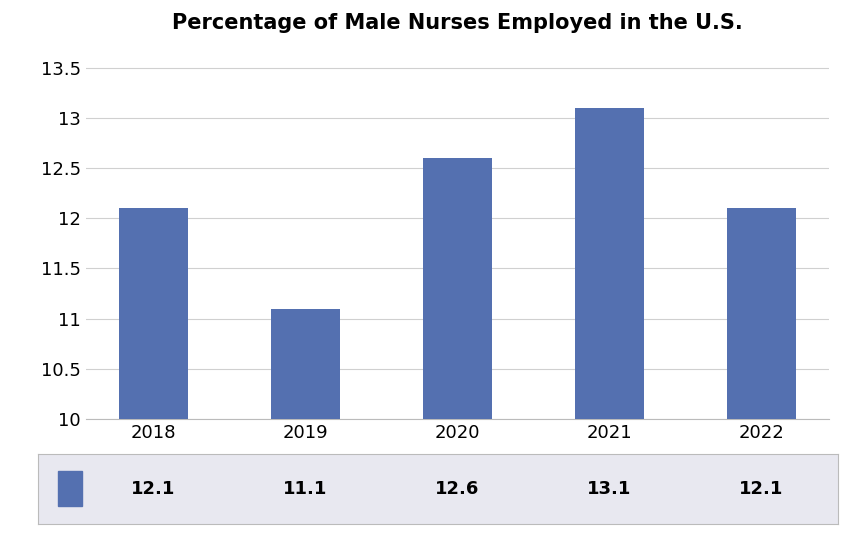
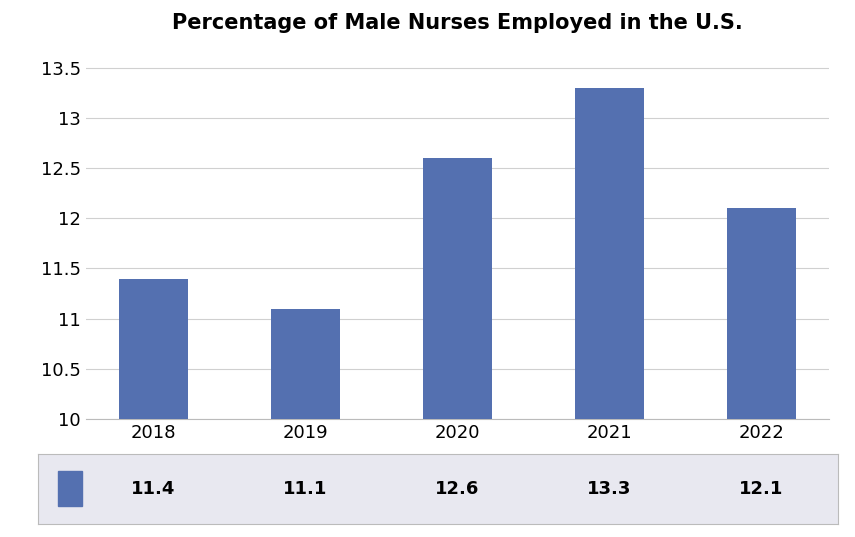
2018: 12.1 -> 11.4
2021: 13.1 -> 13.3
